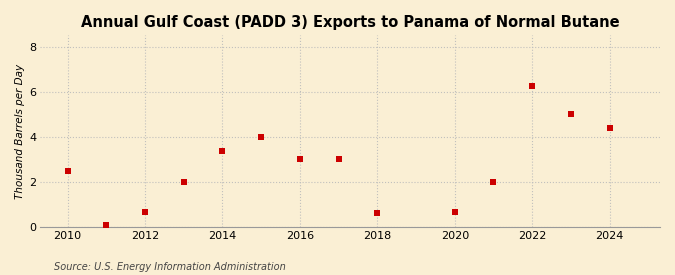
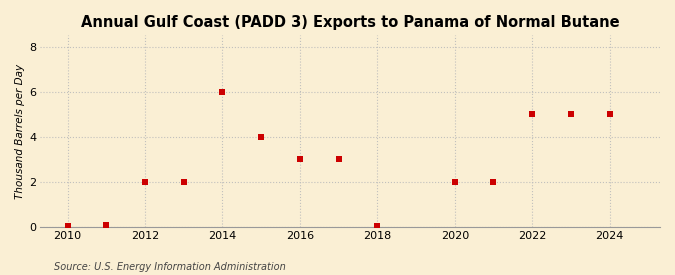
2010: 2.45 -> 0.02
2012: 0.65 -> 2.00
2014: 3.35 -> 6.00
2018: 0.60 -> 0.04
2020: 0.65 -> 2.00
2022: 6.25 -> 5.00
2024: 4.40 -> 5.00
